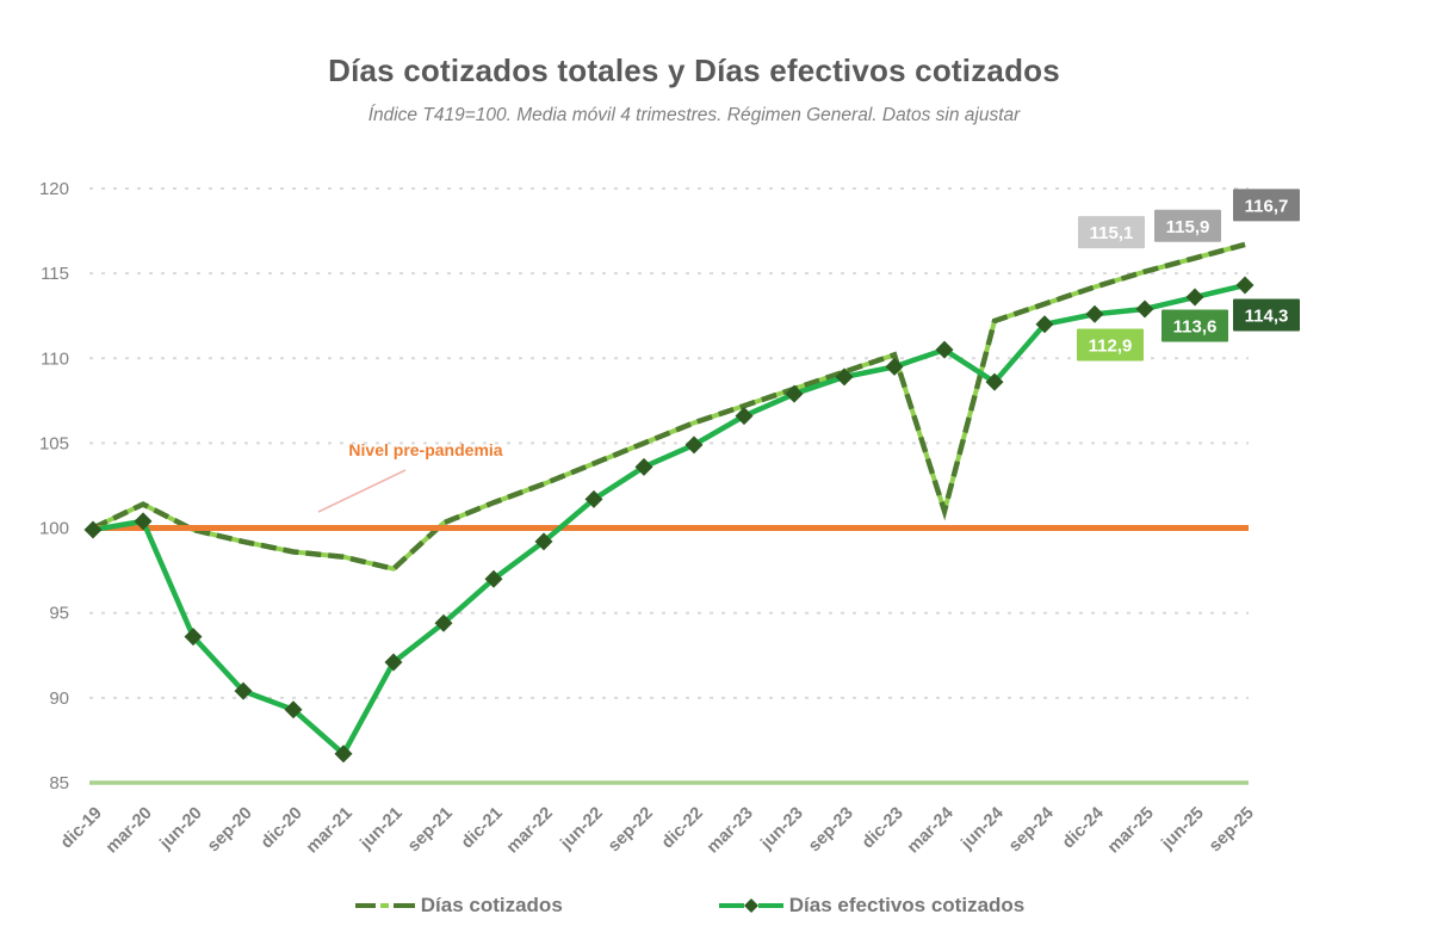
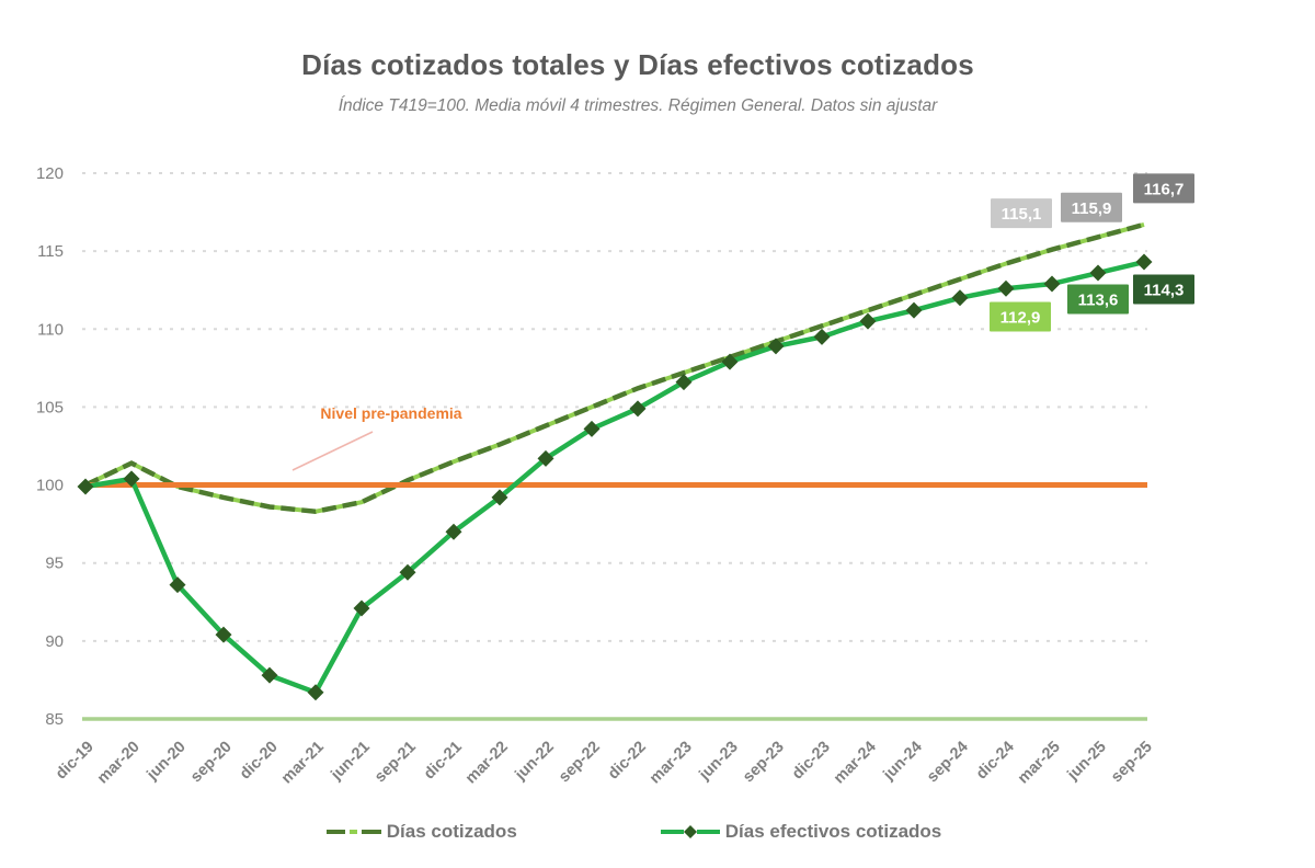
Días efectivos cotizados/dic-20: 89.3 -> 87.8
Días cotizados/jun-21: 97.6 -> 98.9
Días cotizados/mar-24: 101.0 -> 111.2
Días efectivos cotizados/jun-24: 108.6 -> 111.2
